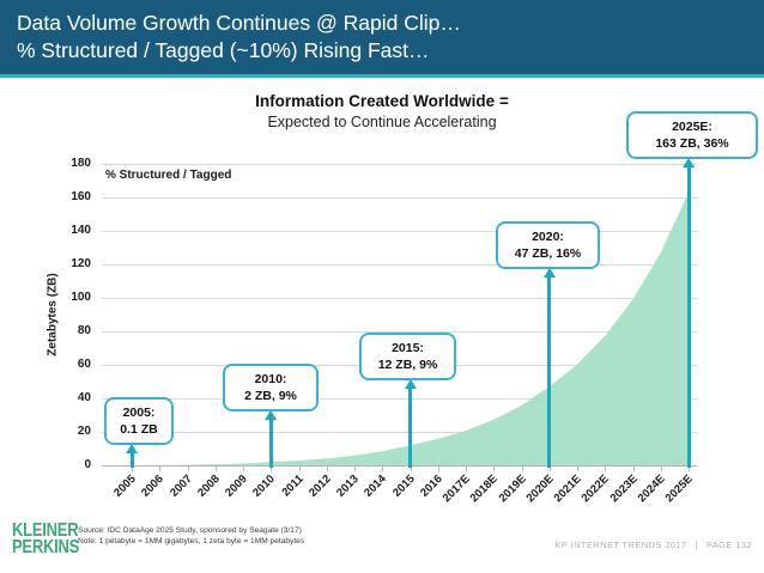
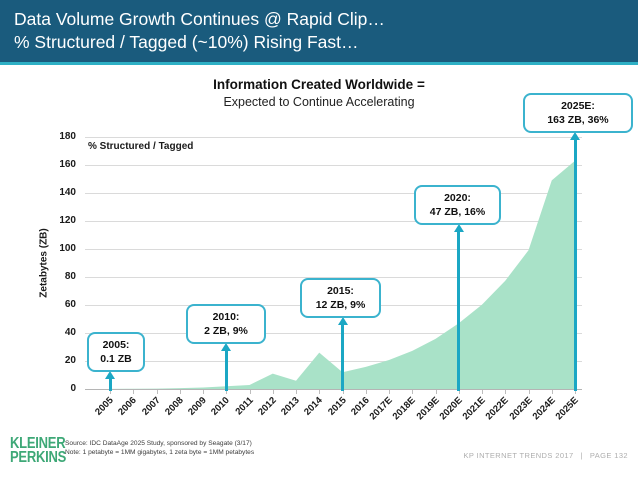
2012: 4 -> 11
2014: 8 -> 26
2024E: 127 -> 149
